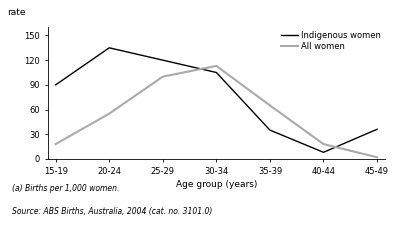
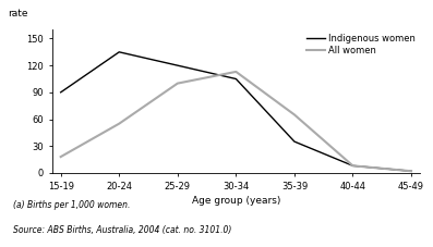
All women/40-44: 18 -> 8
Indigenous women/45-49: 36 -> 2
